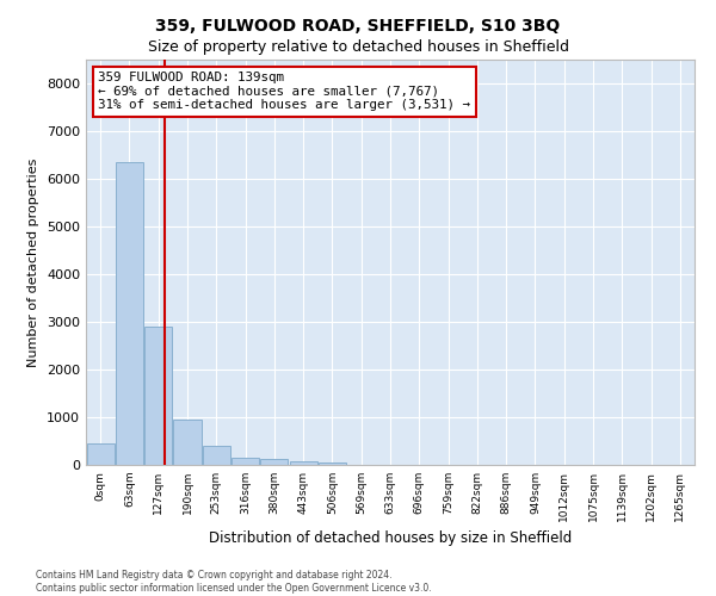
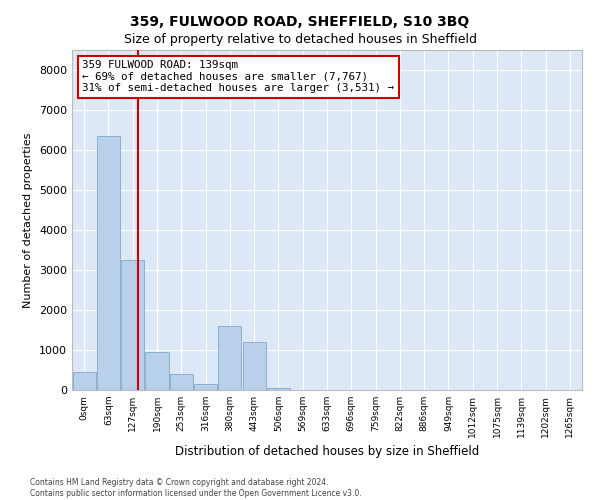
127sqm: 2900 -> 3250
380sqm: 120 -> 1600
443sqm: 80 -> 1200
